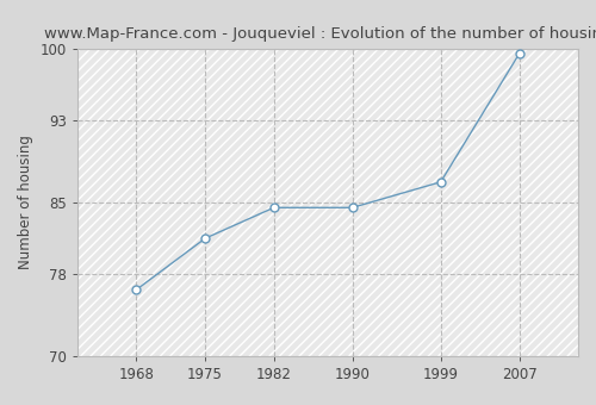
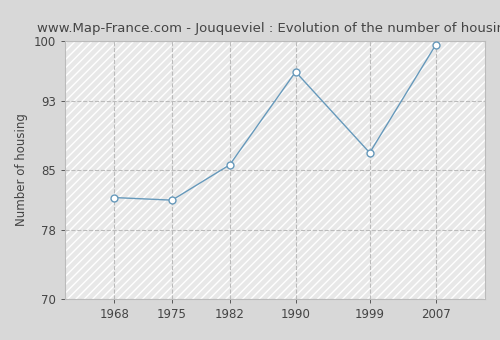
1968: 76.5 -> 81.8
1982: 84.5 -> 85.6
1990: 84.5 -> 96.4
